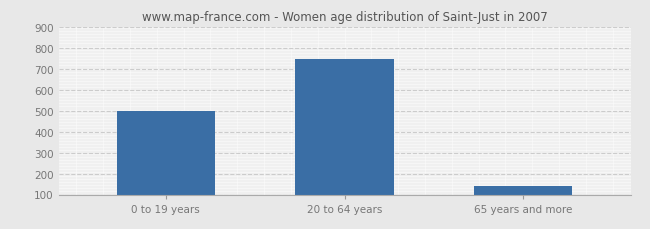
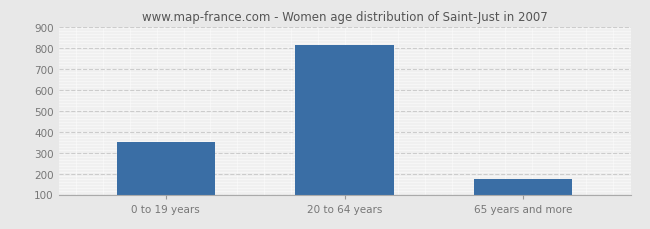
0 to 19 years: 500 -> 352
20 to 64 years: 745 -> 814
65 years and more: 140 -> 175
